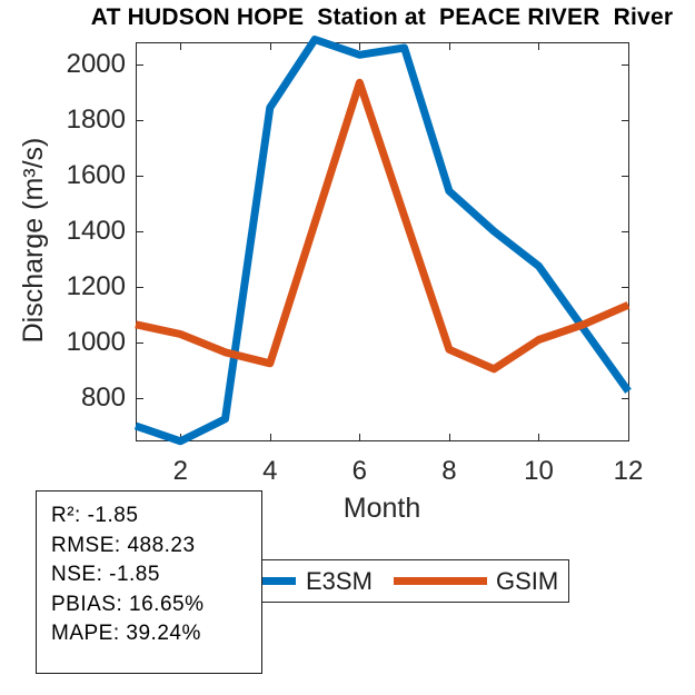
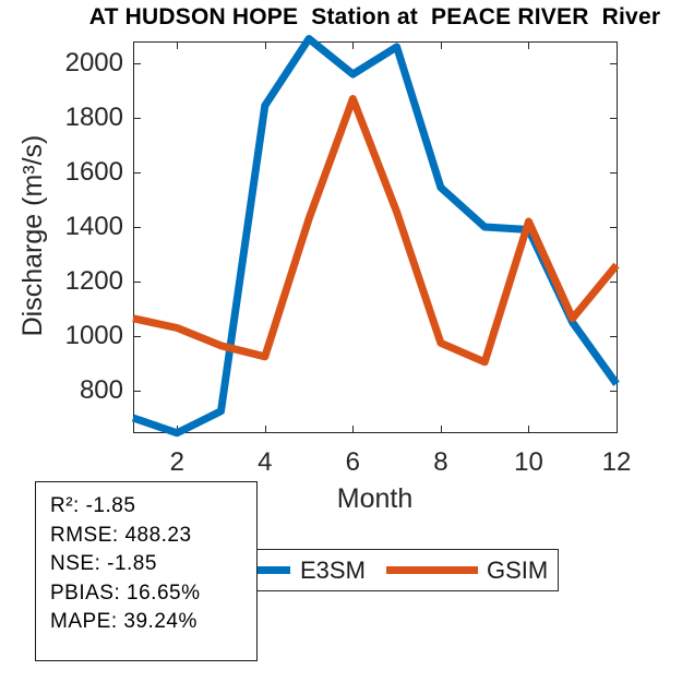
E3SM/6: 2040 -> 1960
GSIM/6: 1940 -> 1870
E3SM/10: 1280 -> 1390
GSIM/10: 1010 -> 1420
GSIM/12: 1140 -> 1260
